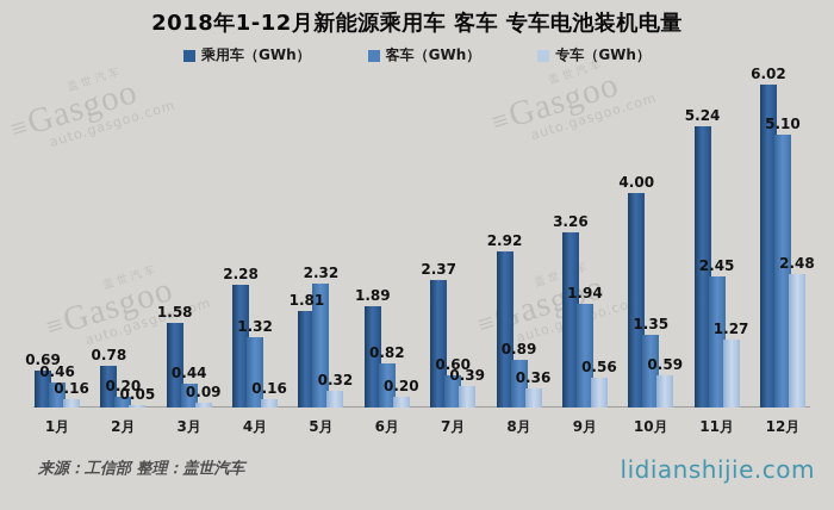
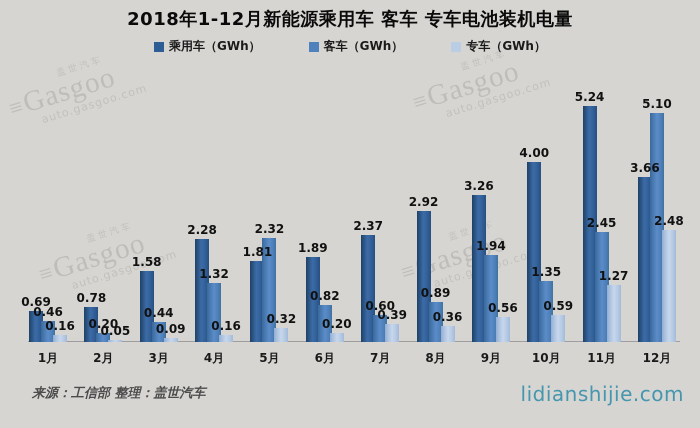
乘用车（GWh）/12月: 6.02 -> 3.66
